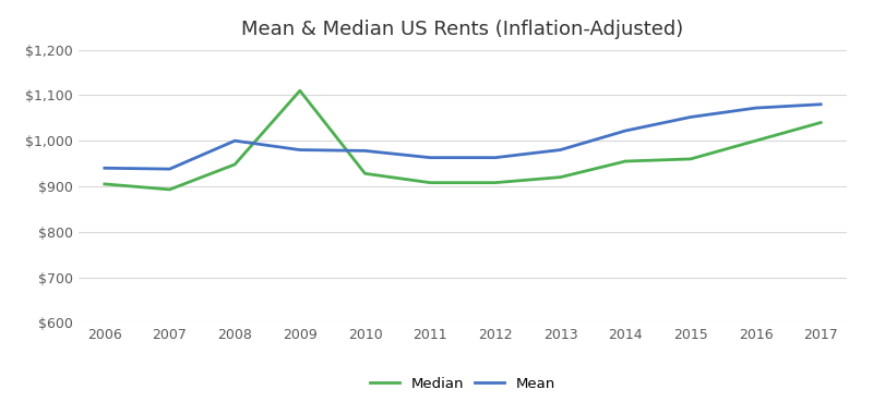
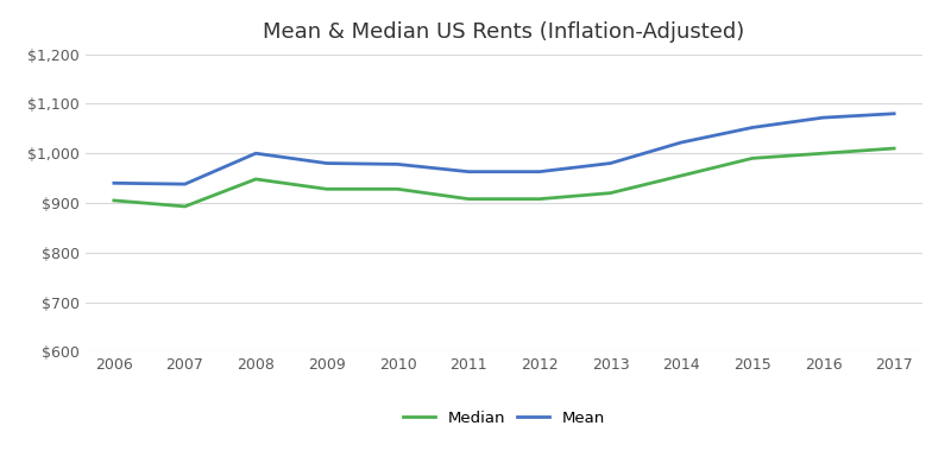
Median/2009: $1,110 -> $928
Median/2015: $960 -> $990
Median/2017: $1,040 -> $1,010
